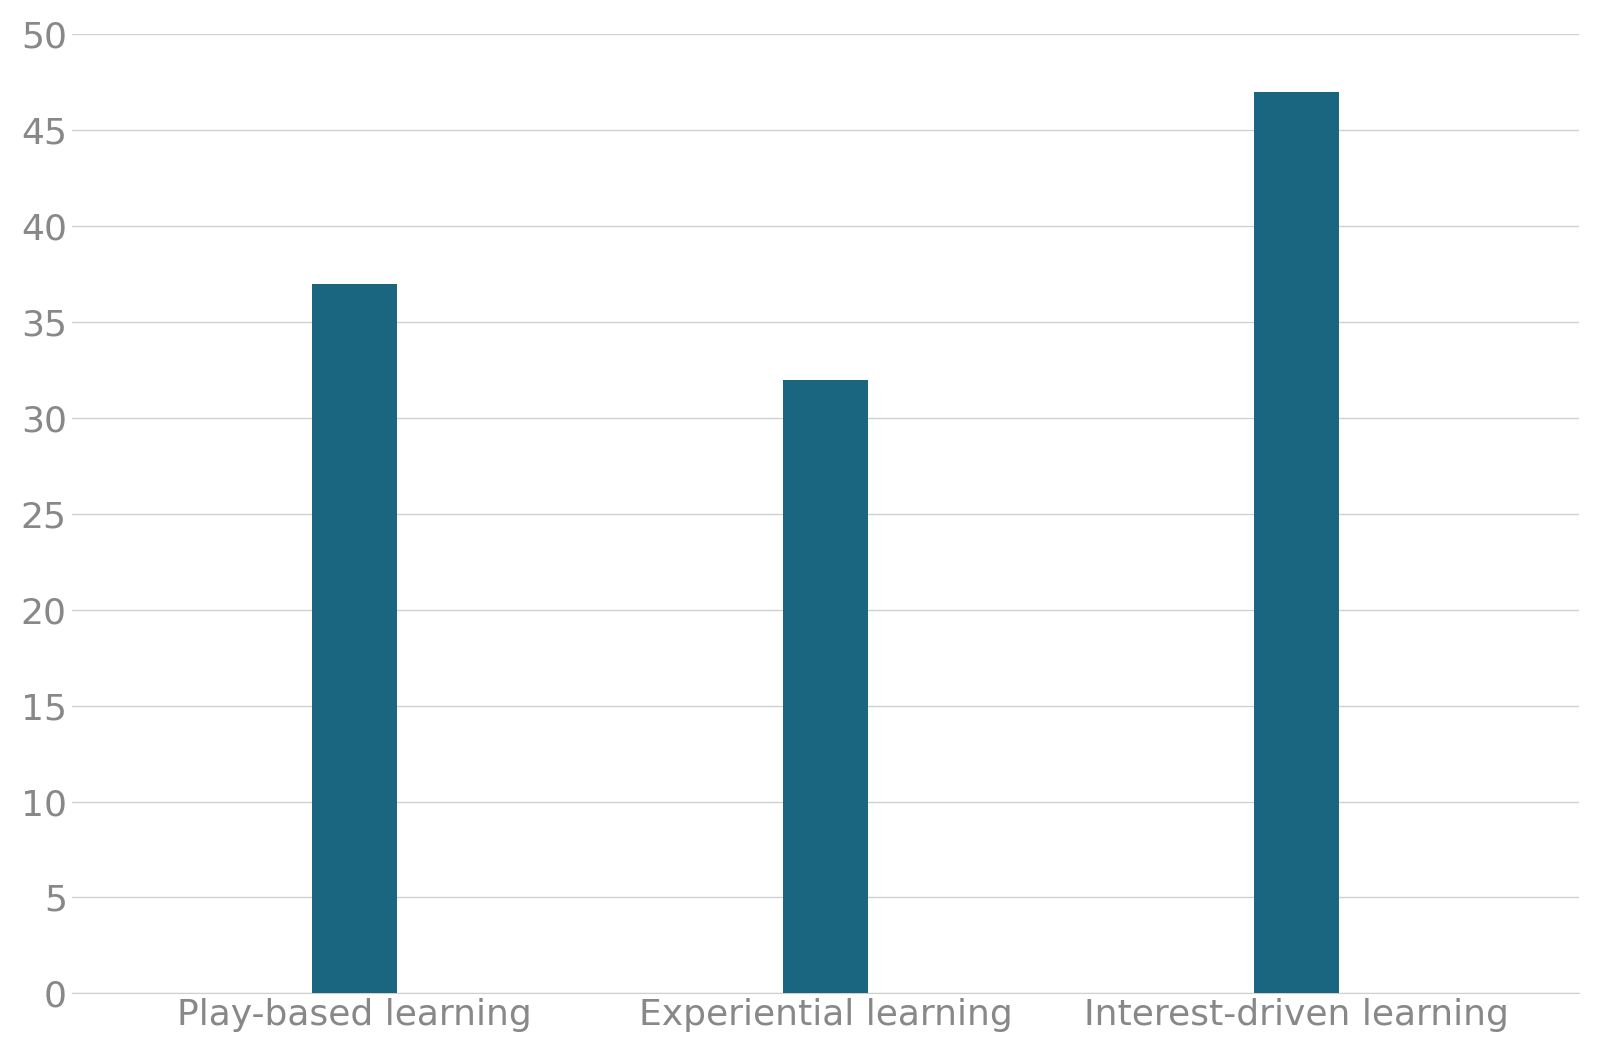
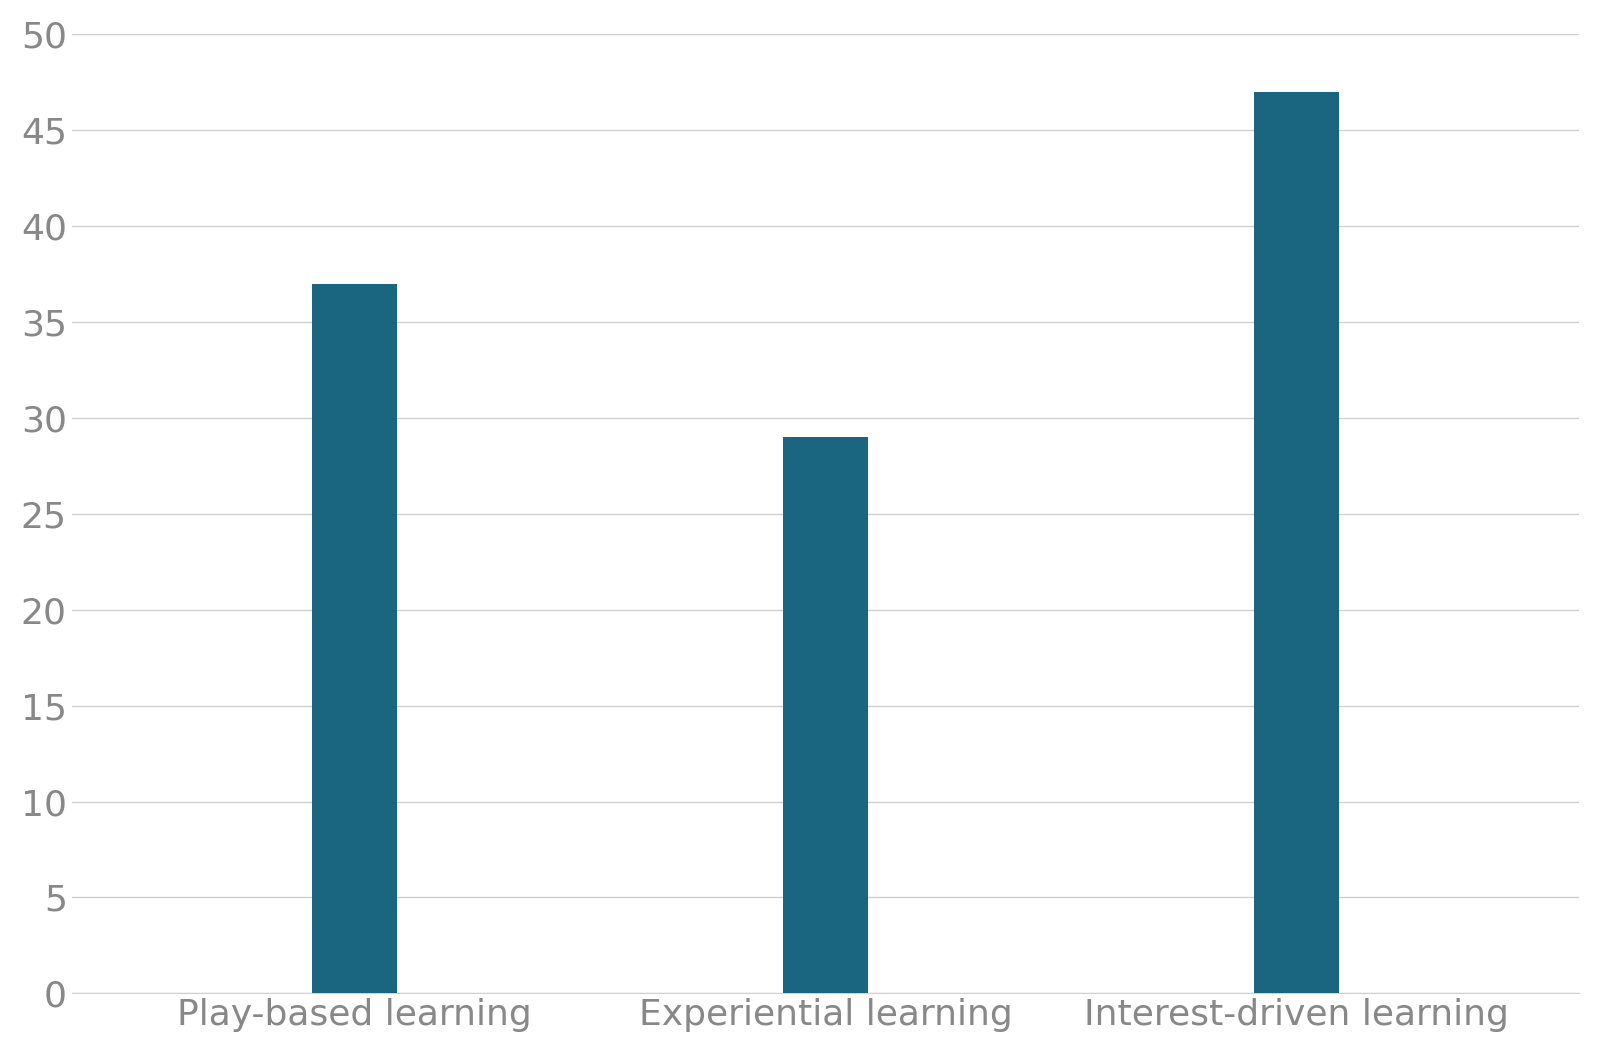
Experiential learning: 32 -> 29
